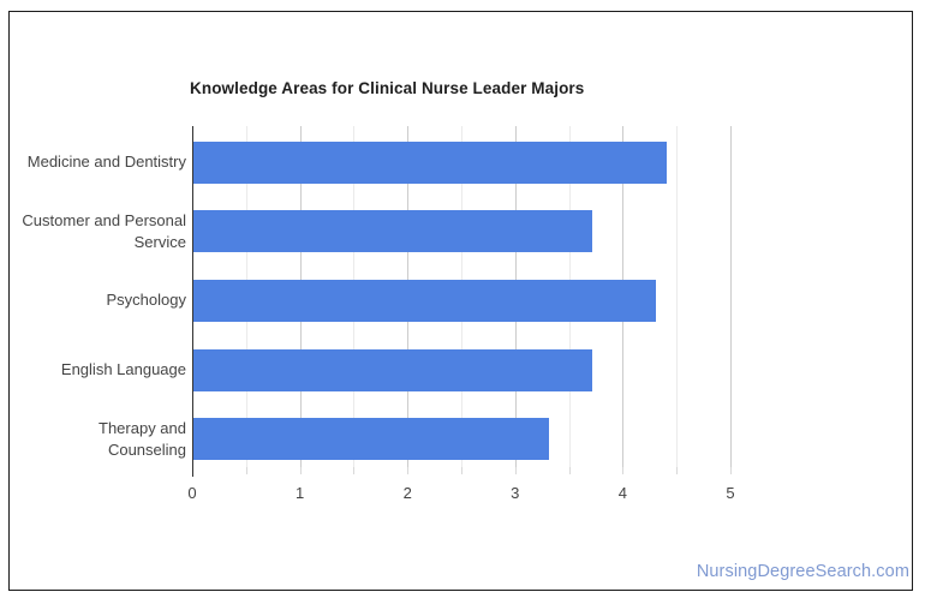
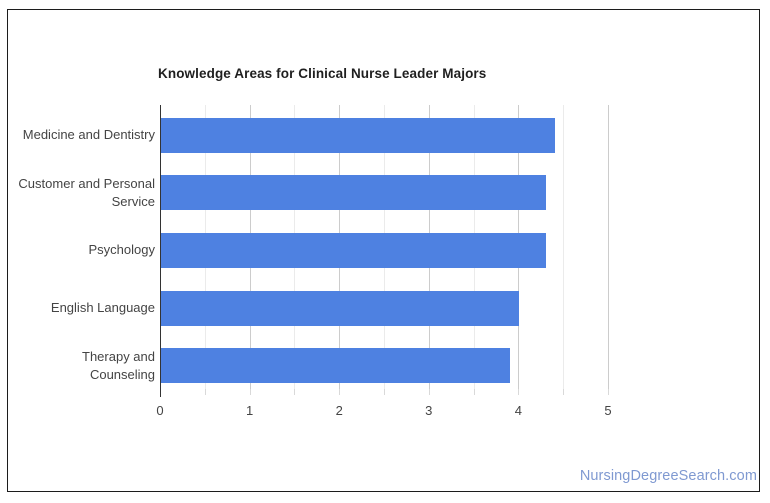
Customer and Personal Service: 3.7 -> 4.3
English Language: 3.7 -> 4.0
Therapy and Counseling: 3.3 -> 3.9
